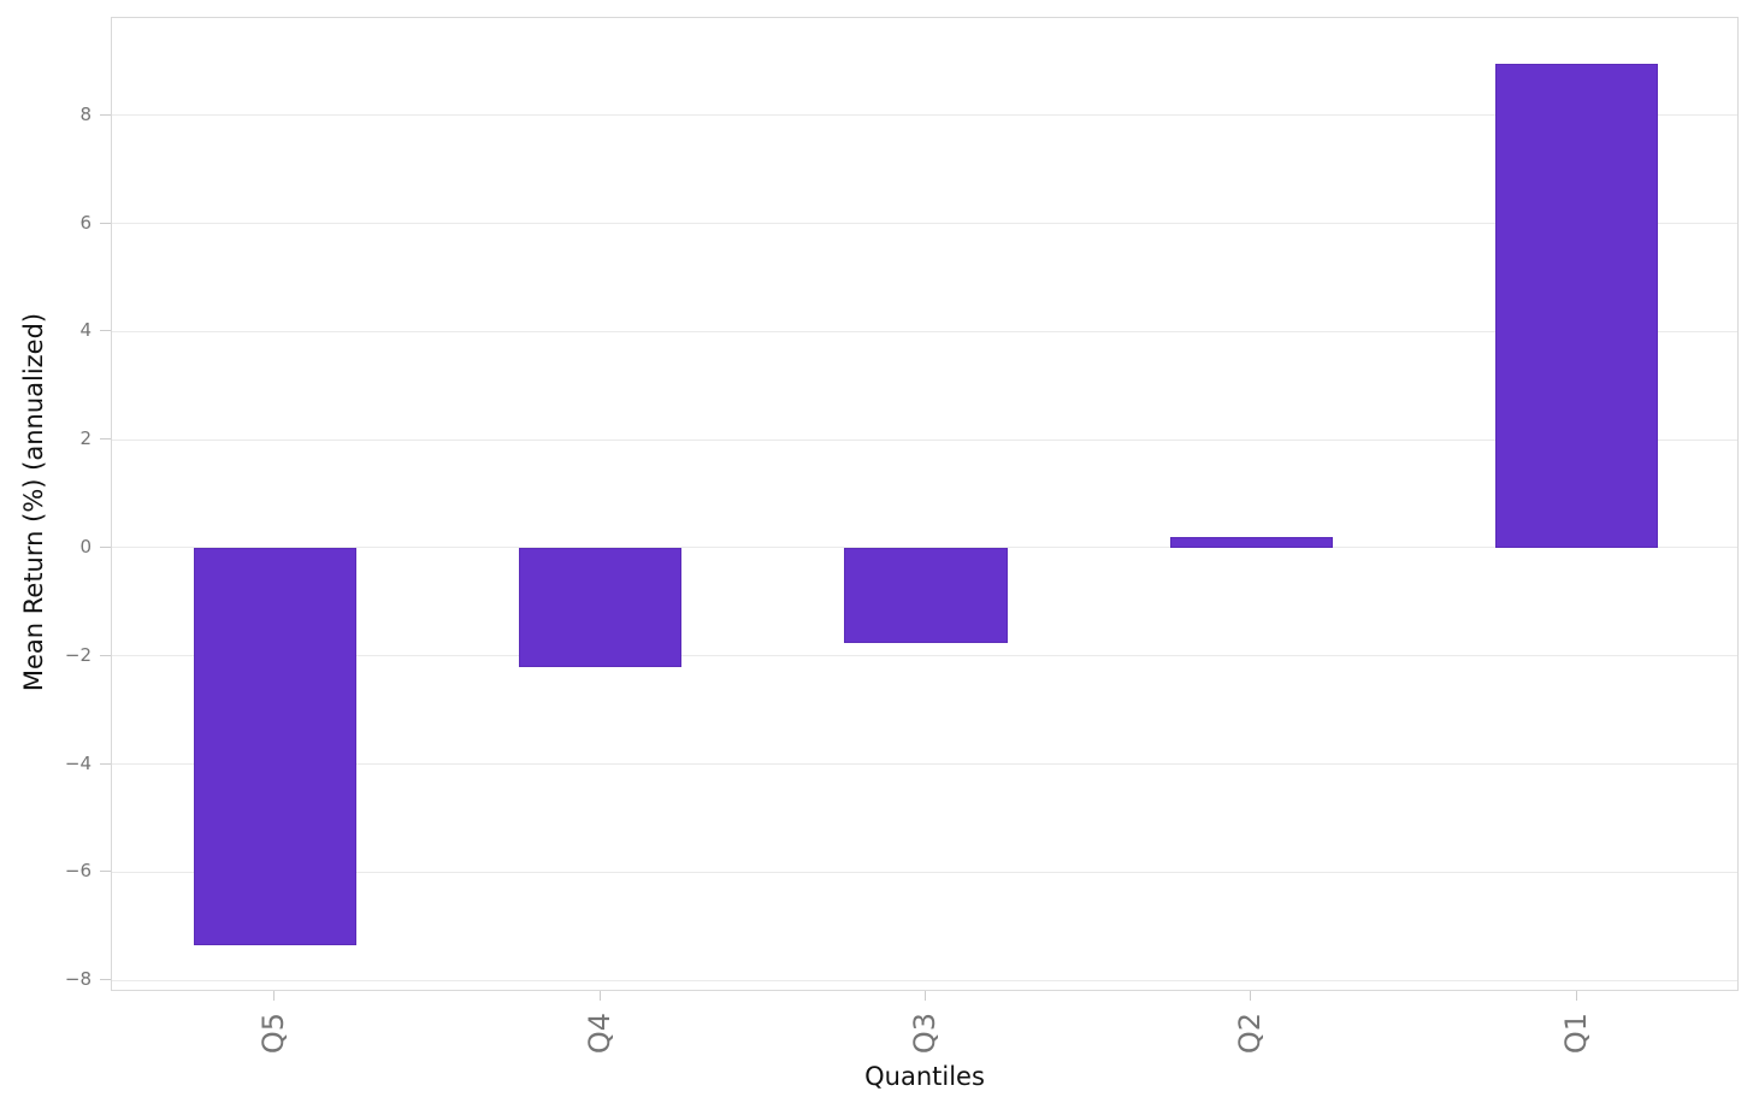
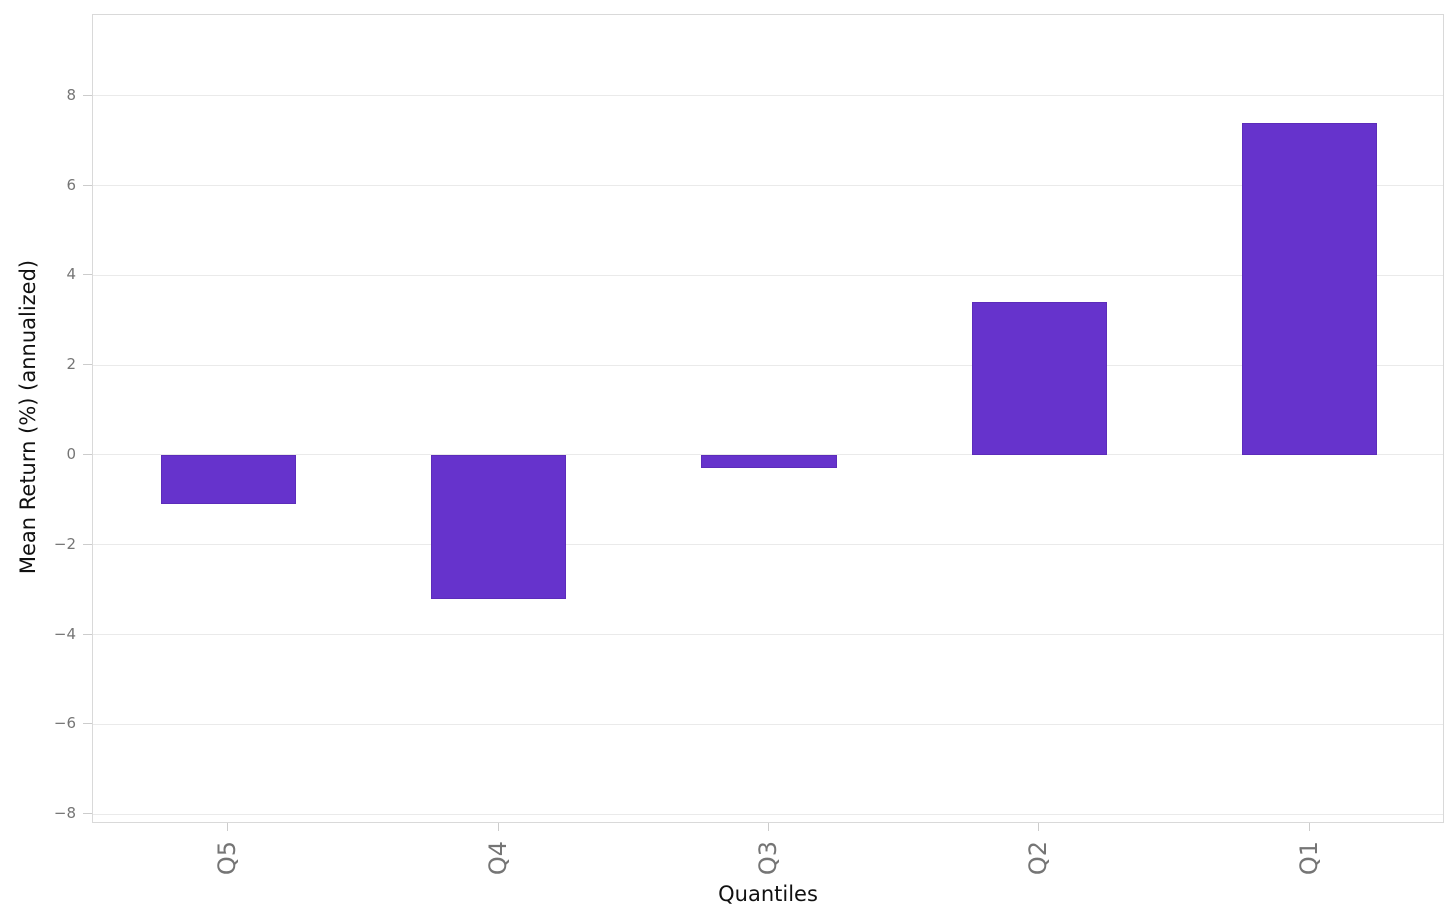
Q5: -7.3 -> -1.1
Q4: -2.2 -> -3.2
Q3: -1.8 -> -0.3
Q2: 0.2 -> 3.4
Q1: 8.9 -> 7.4
